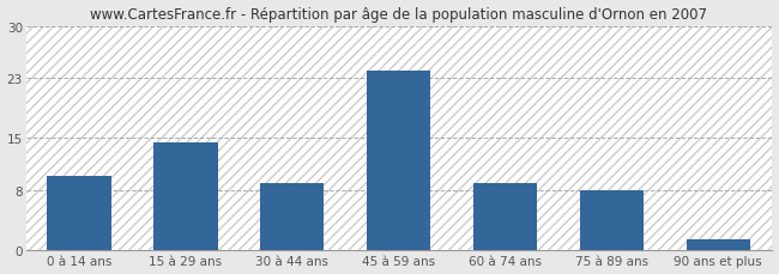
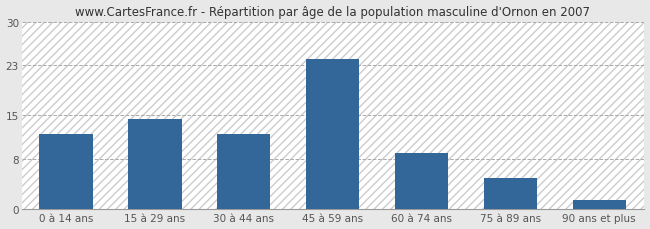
0 à 14 ans: 10.0 -> 12.0
30 à 44 ans: 9.0 -> 12.0
75 à 89 ans: 8.0 -> 5.0
